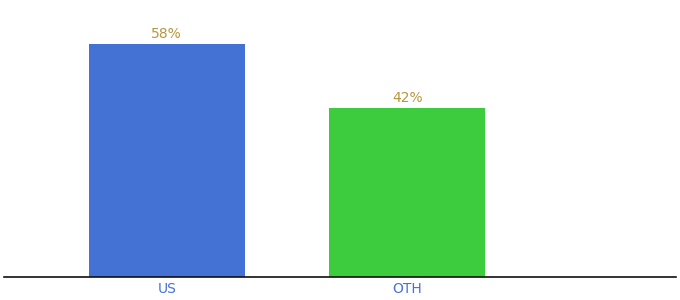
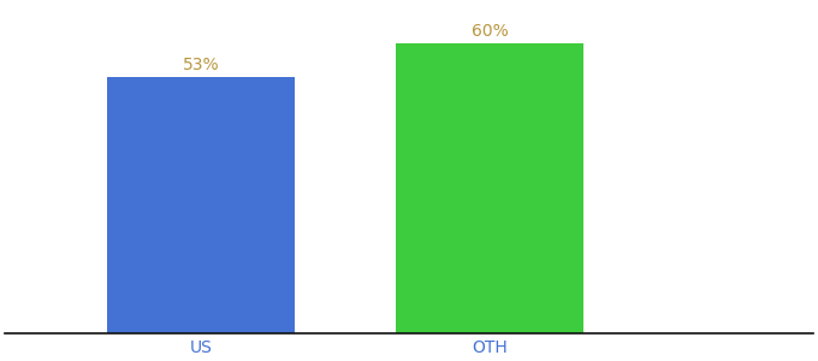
US: 58% -> 53%
OTH: 42% -> 60%
